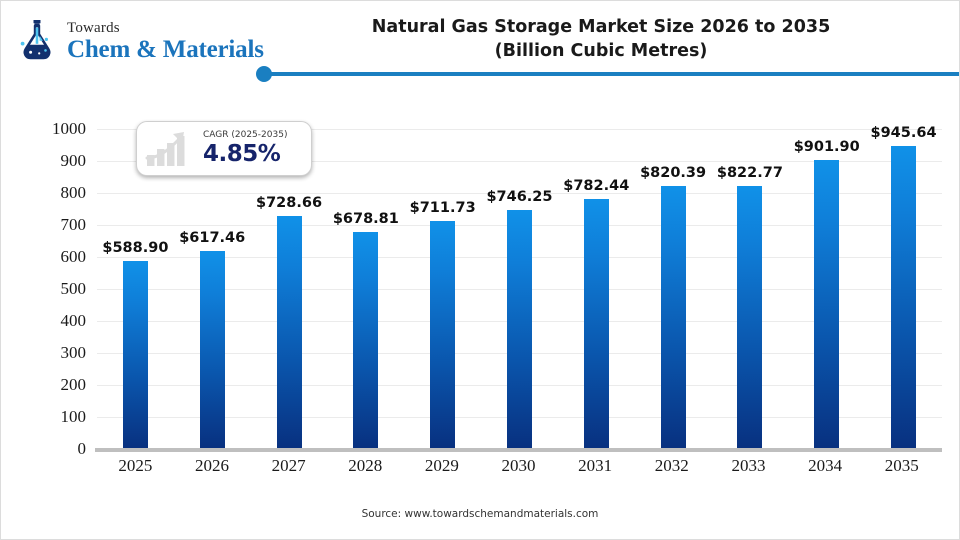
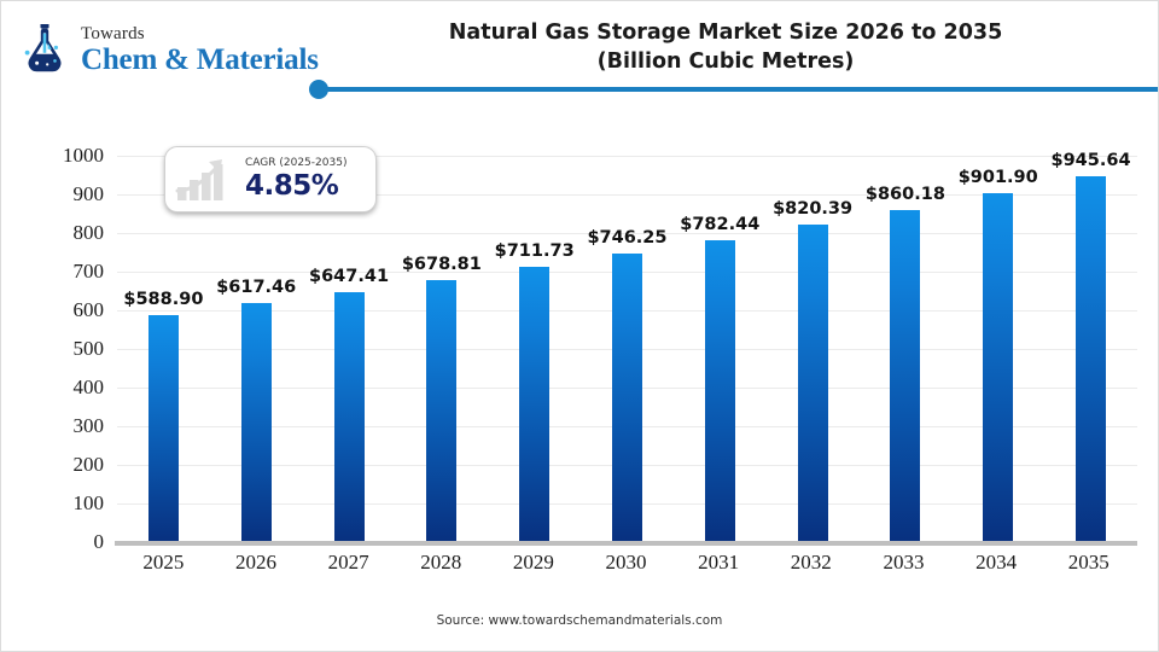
2027: $728.66 -> $647.41
2033: $822.77 -> $860.18
